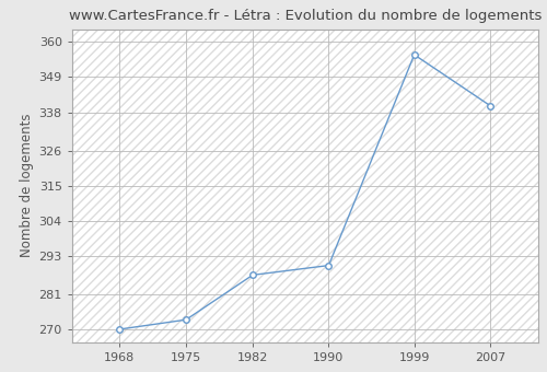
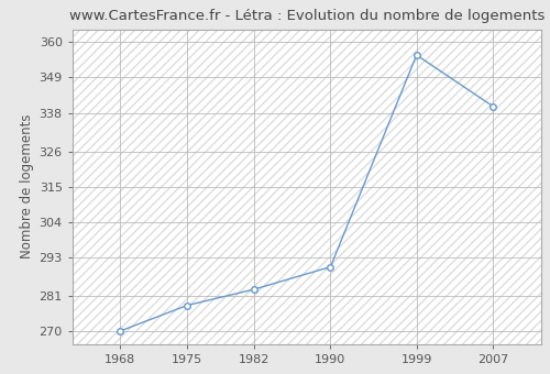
1975: 273 -> 278
1982: 287 -> 283
